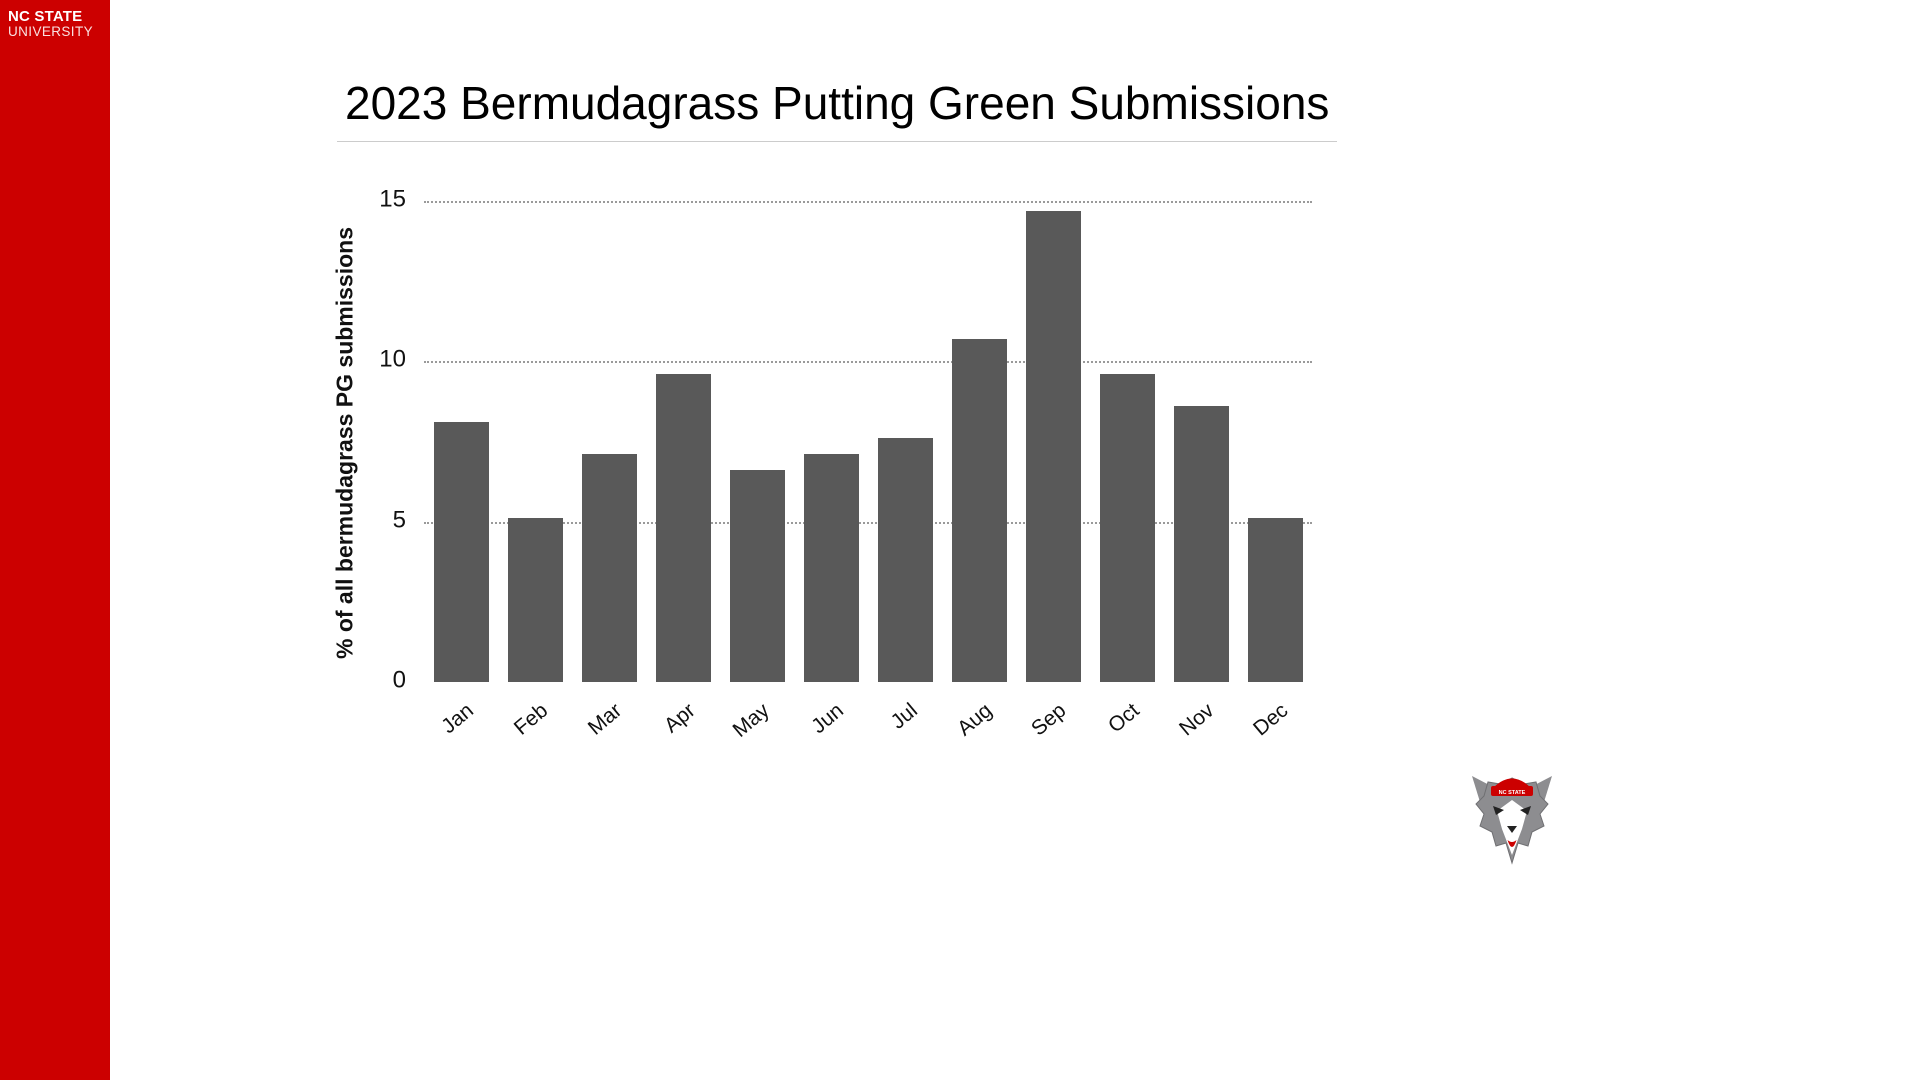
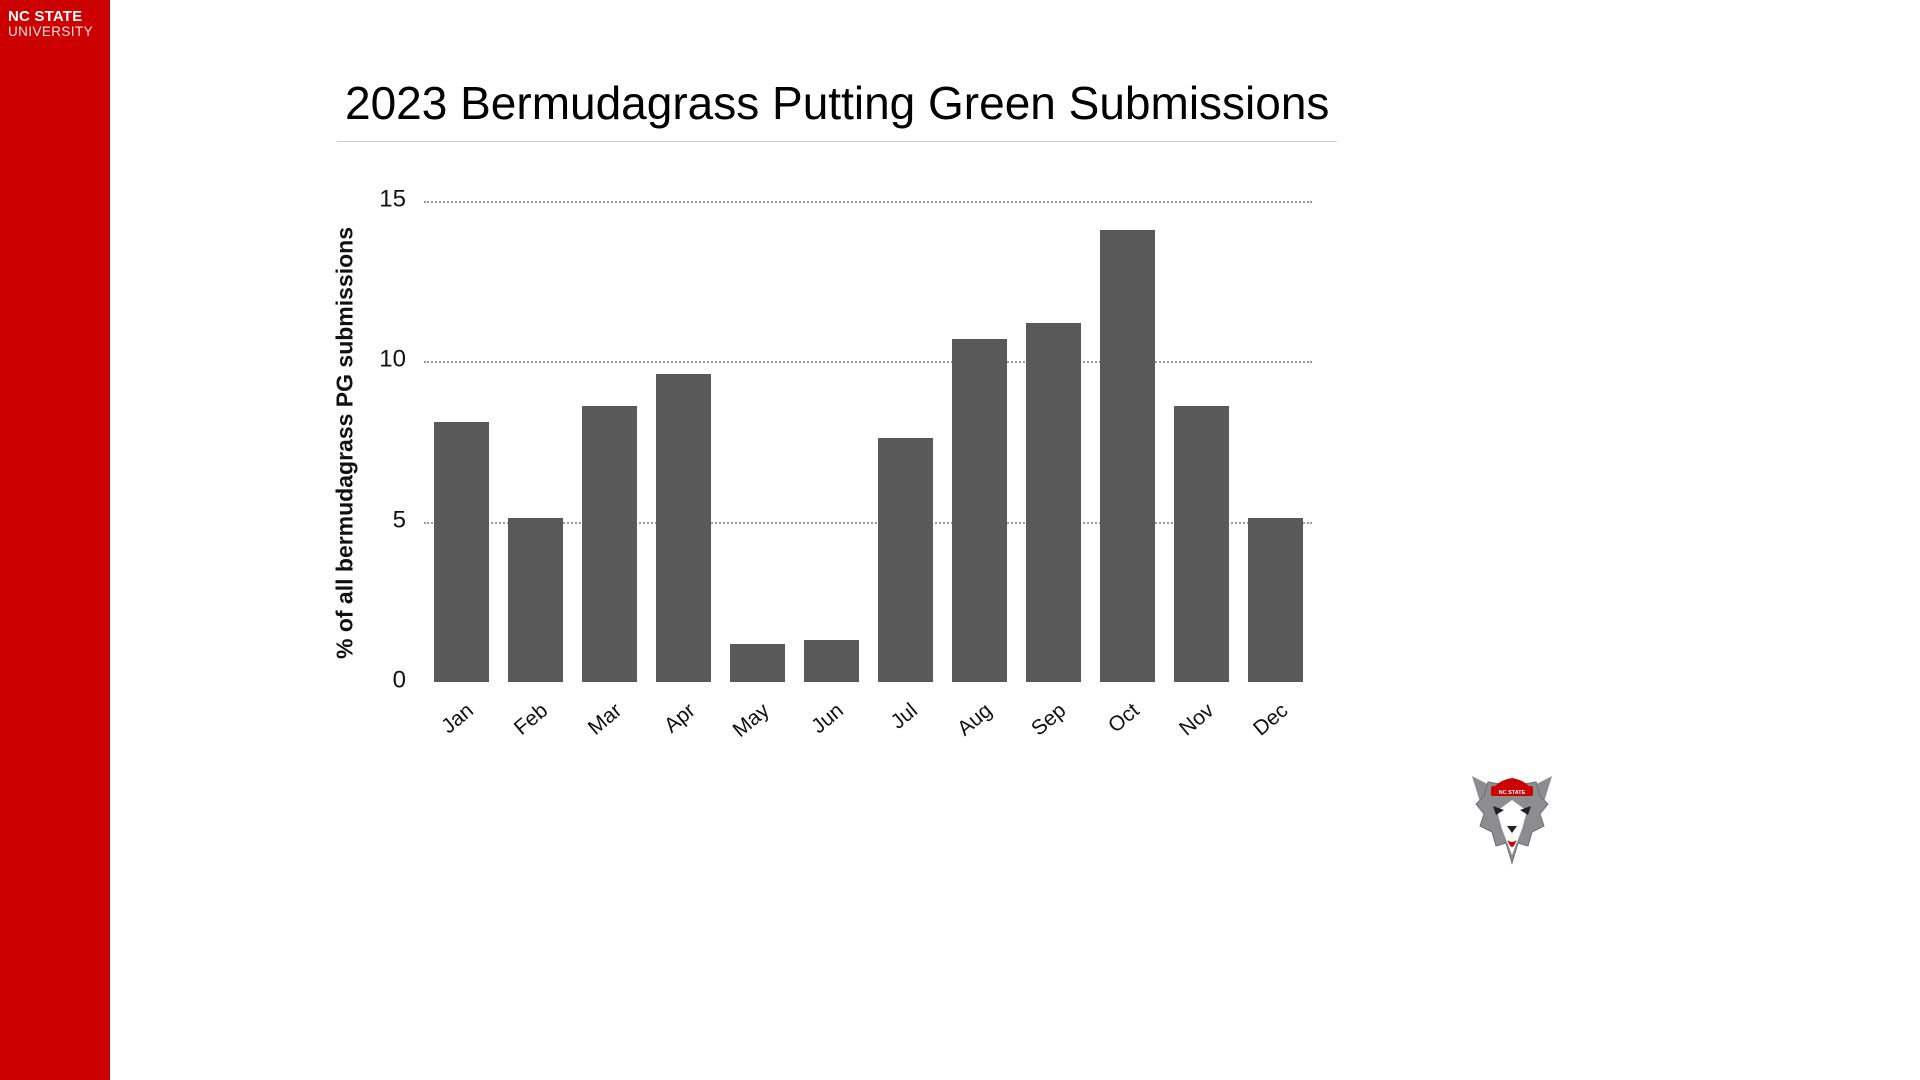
Mar: 7.1 -> 8.6
May: 6.6 -> 1.2
Jun: 7.1 -> 1.3
Sep: 14.7 -> 11.2
Oct: 9.6 -> 14.1
